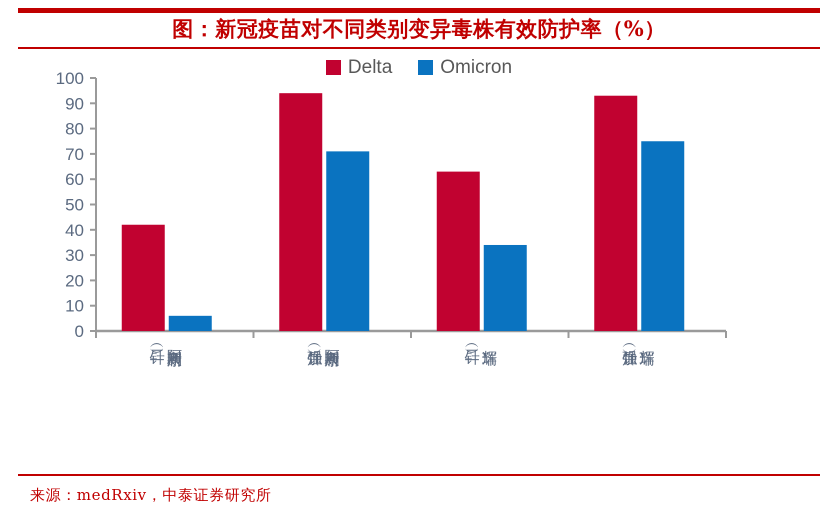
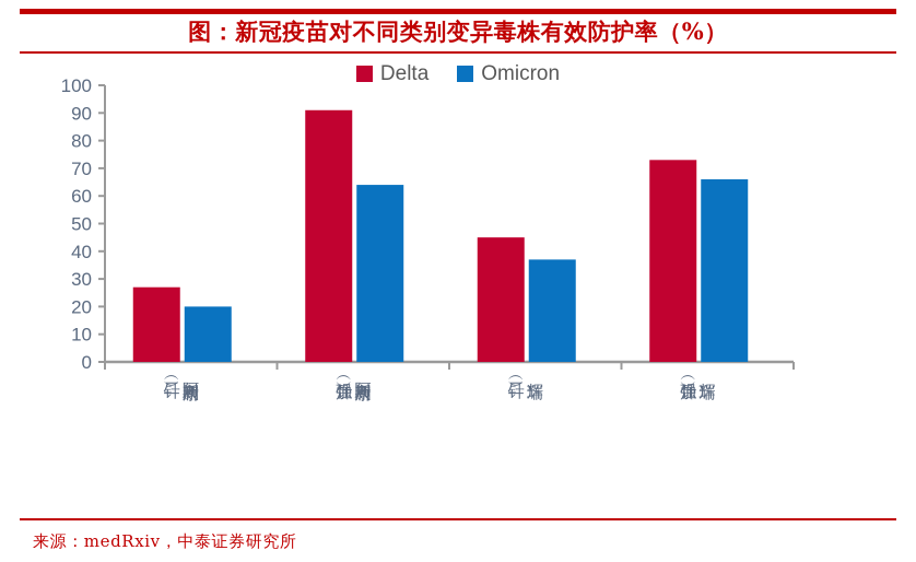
Delta/阿斯利康（二针）: 42 -> 27
Omicron/阿斯利康（二针）: 6 -> 20
Delta/阿斯利康（加强针）: 94 -> 91
Omicron/阿斯利康（加强针）: 71 -> 64
Delta/辉瑞（二针）: 63 -> 45
Omicron/辉瑞（二针）: 34 -> 37
Delta/辉瑞（加强针）: 93 -> 73
Omicron/辉瑞（加强针）: 75 -> 66
